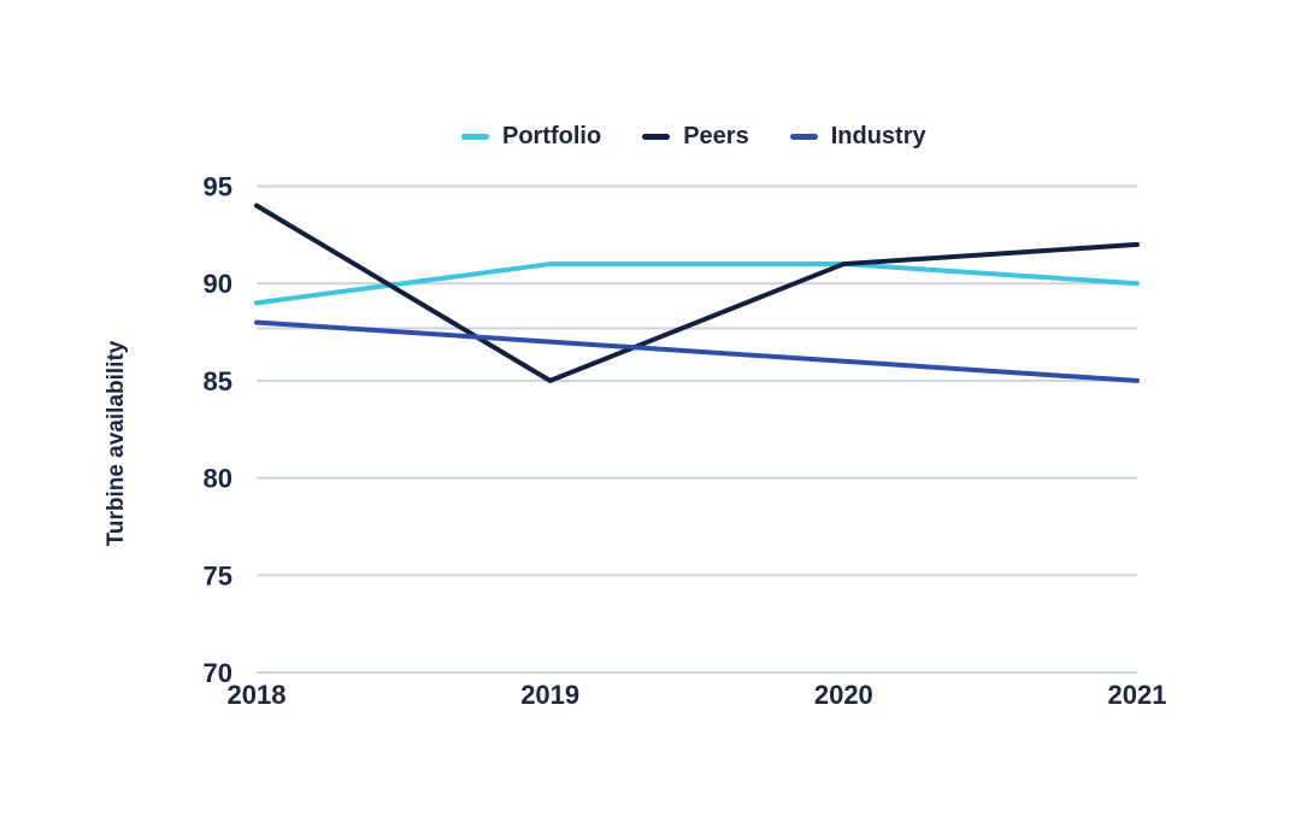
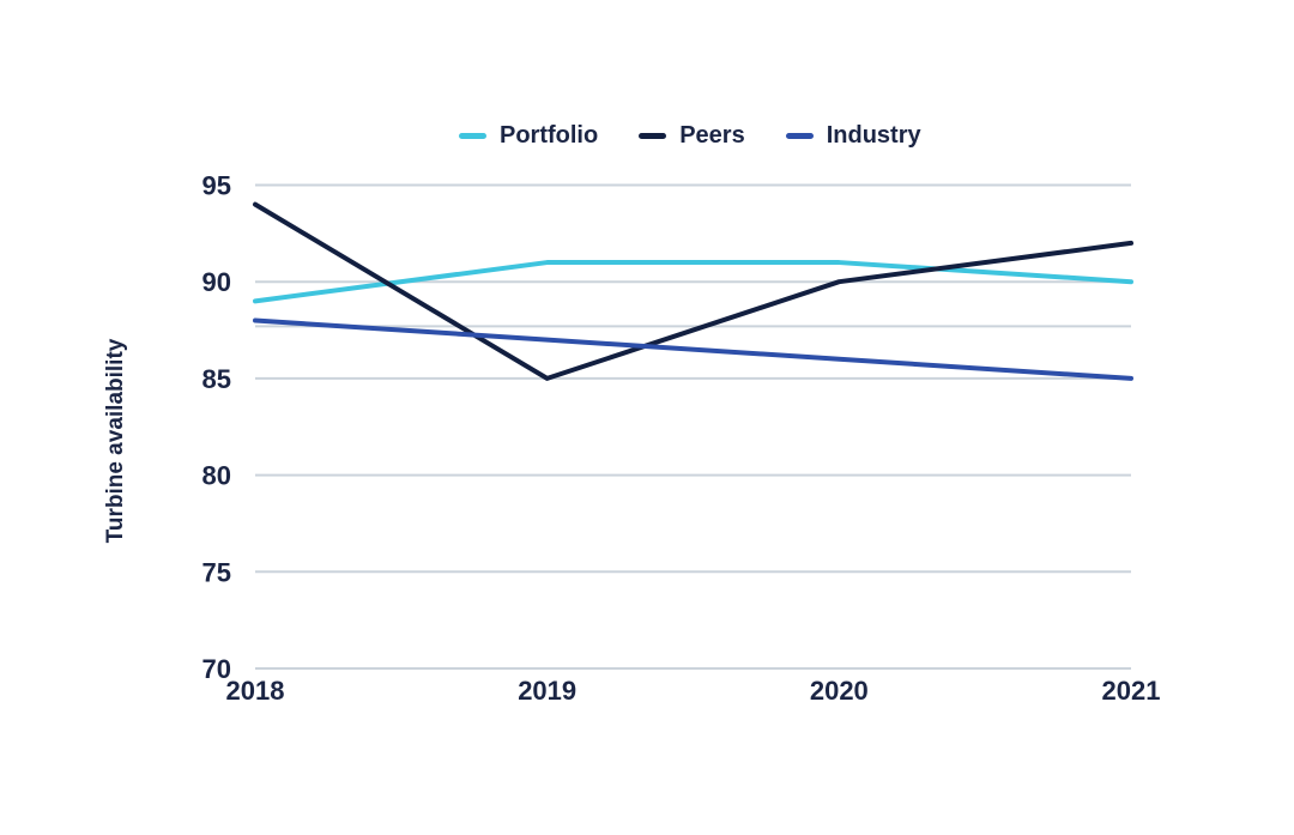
Peers/2020: 91 -> 90
